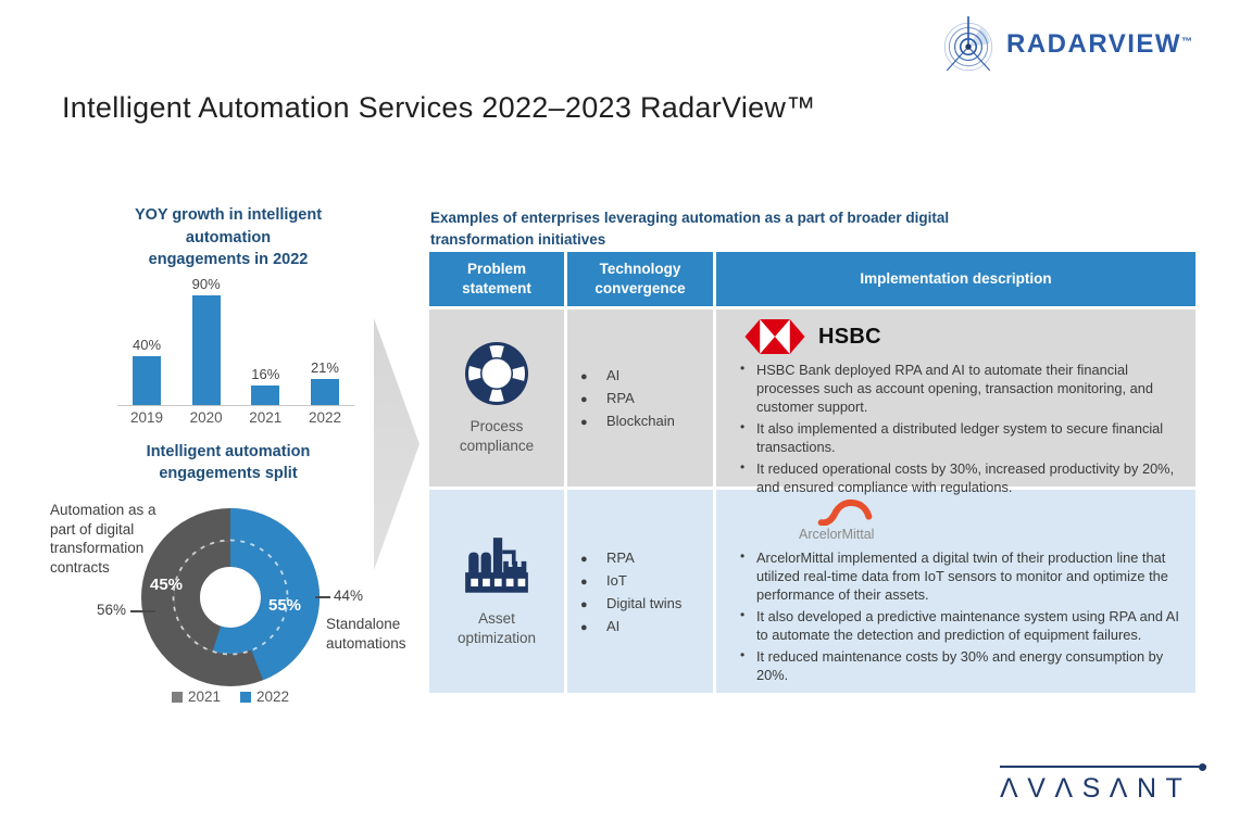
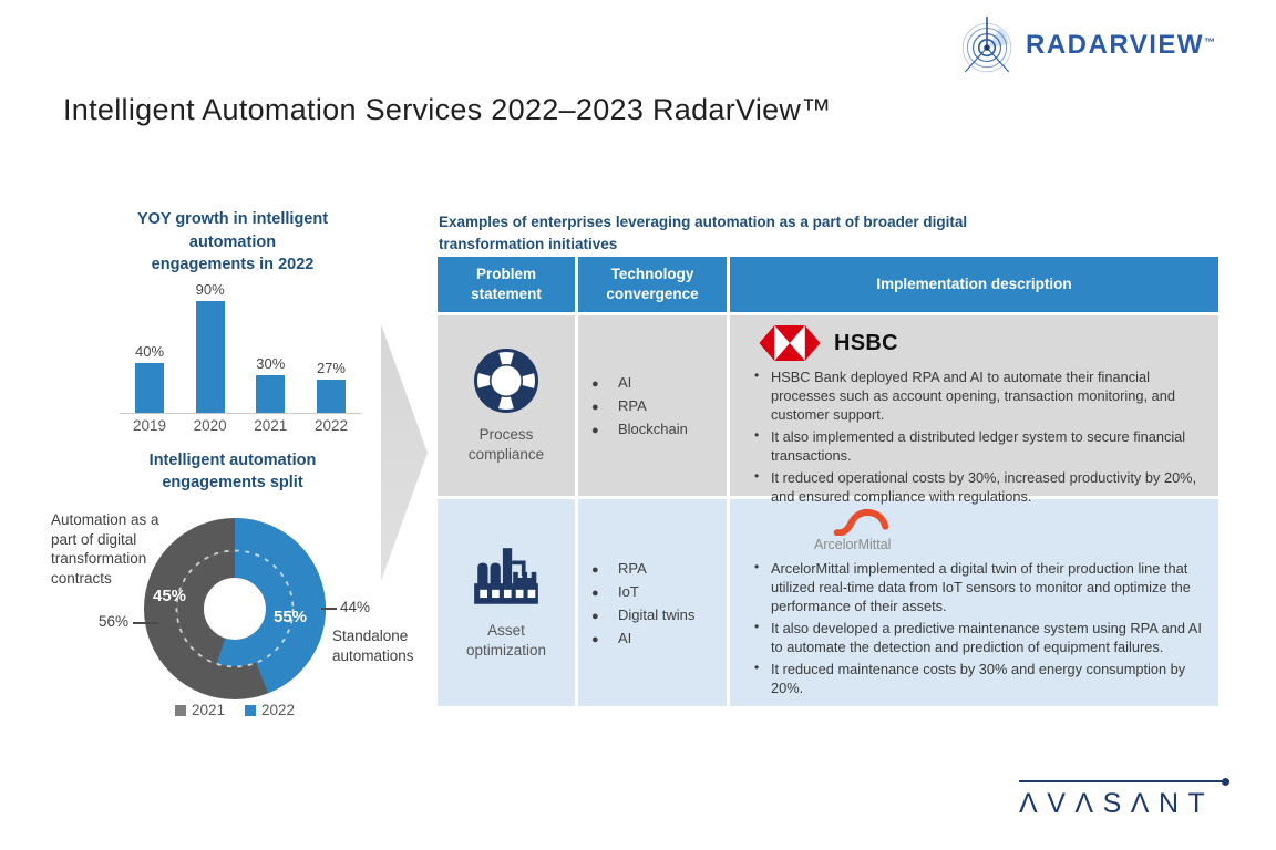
YOY growth in intelligent automation engagements in 2022/2021: 16% -> 30%
YOY growth in intelligent automation engagements in 2022/2022: 21% -> 27%
